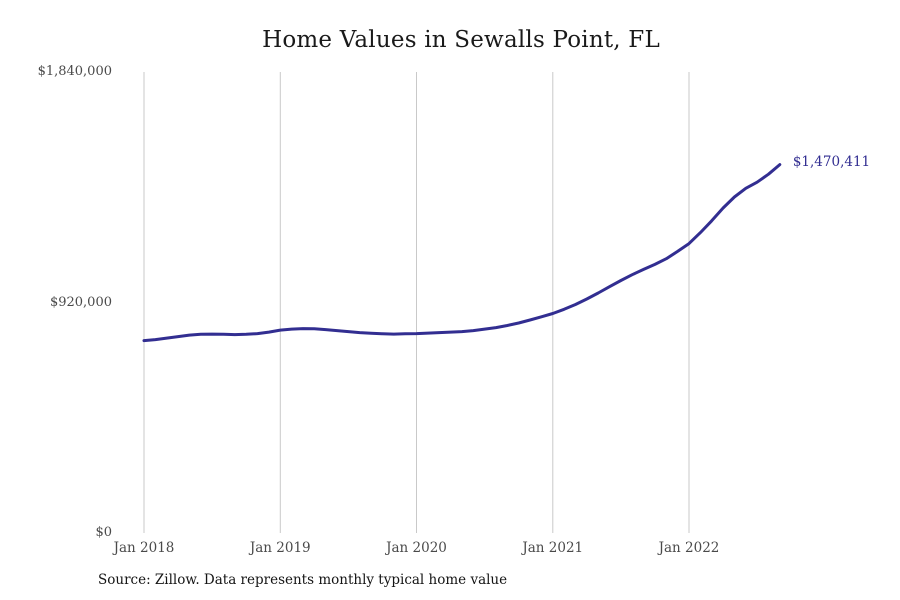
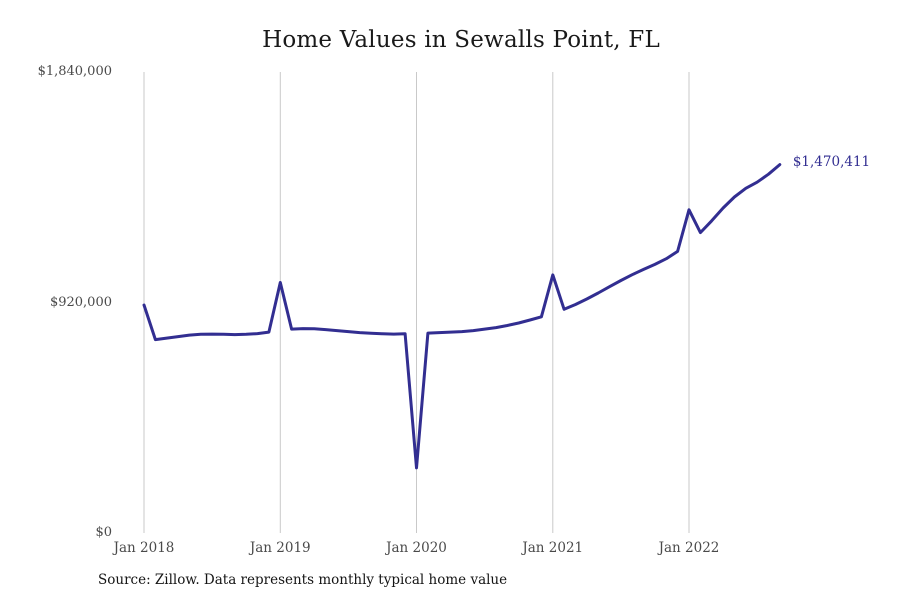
Jan 2018: $770000 -> $910000
Jan 2019: $810000 -> $1000000
Jan 2020: $800000 -> $260000
Jan 2021: $880000 -> $1030000
Jan 2022: $1160000 -> $1290000
